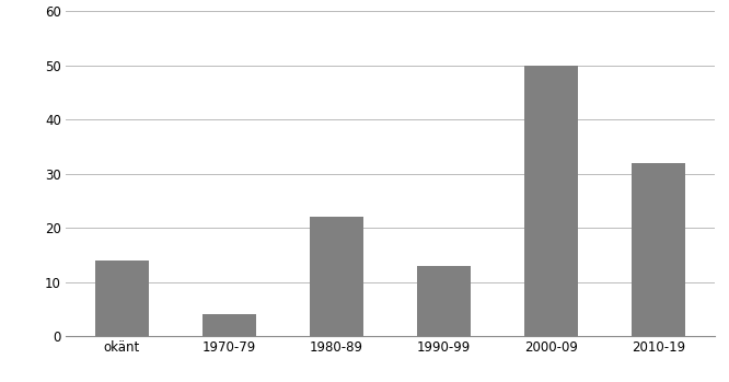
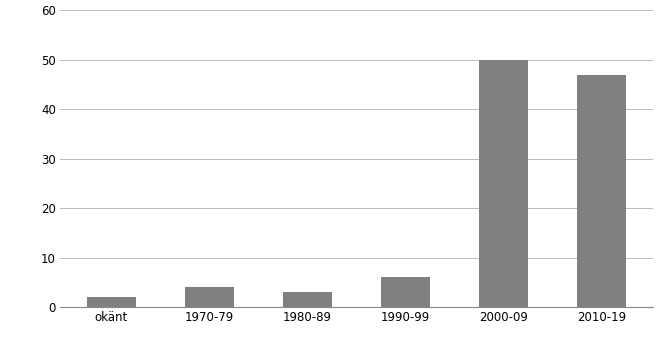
okänt: 14 -> 2
1980-89: 22 -> 3
1990-99: 13 -> 6
2010-19: 32 -> 47
